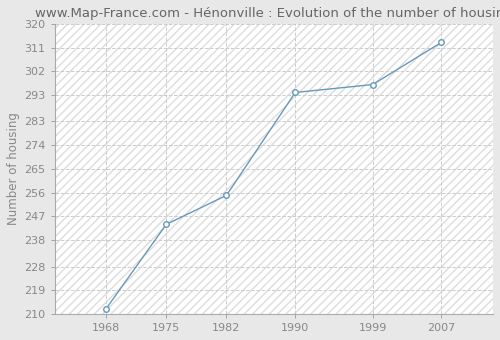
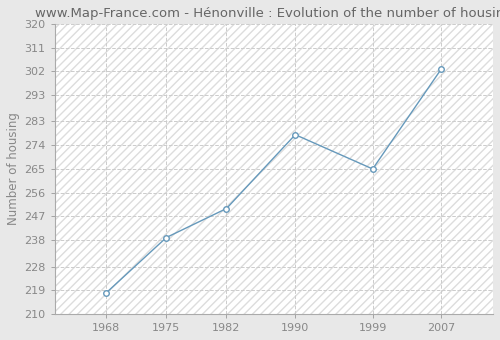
1968: 212 -> 218
1975: 244 -> 239
1982: 255 -> 250
1990: 294 -> 278
1999: 297 -> 265
2007: 313 -> 303
